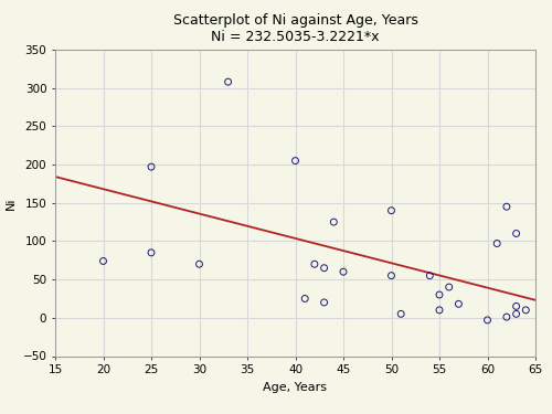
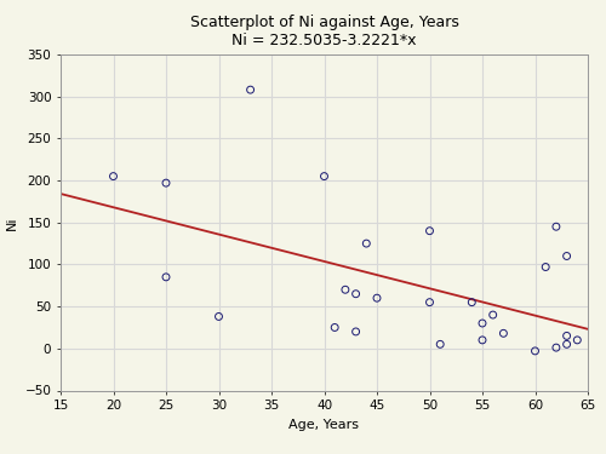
20: 74 -> 205
30: 70 -> 38
